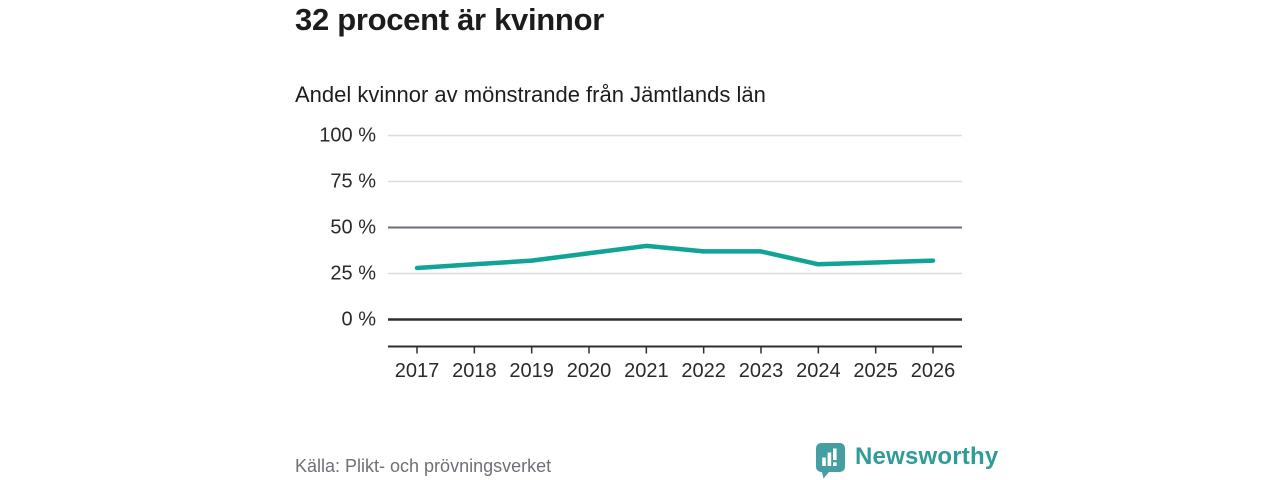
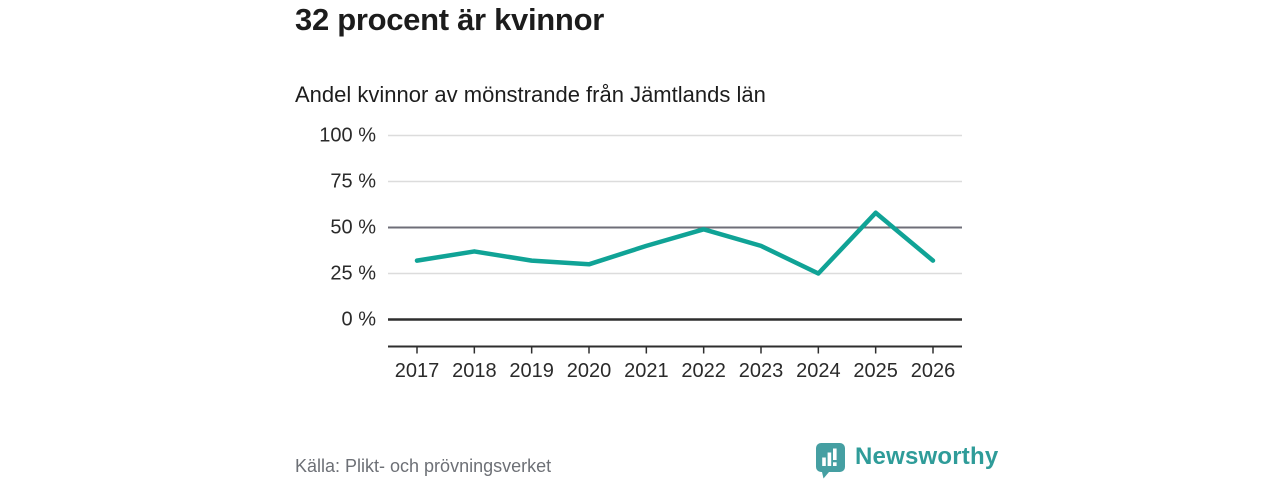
2017: 28% -> 32%
2018: 30% -> 37%
2020: 36% -> 30%
2022: 37% -> 49%
2023: 37% -> 40%
2024: 30% -> 25%
2025: 31% -> 58%
